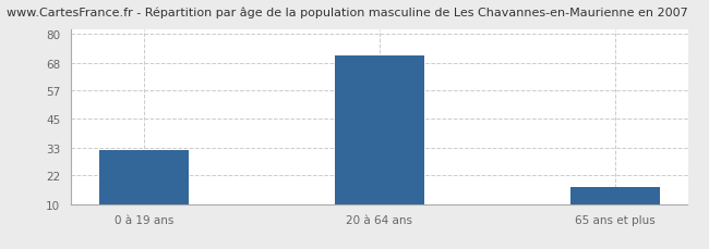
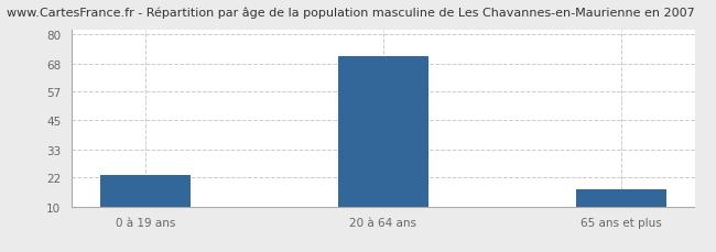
0 à 19 ans: 32 -> 23
